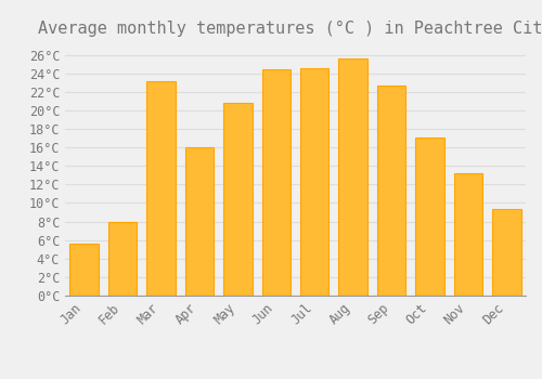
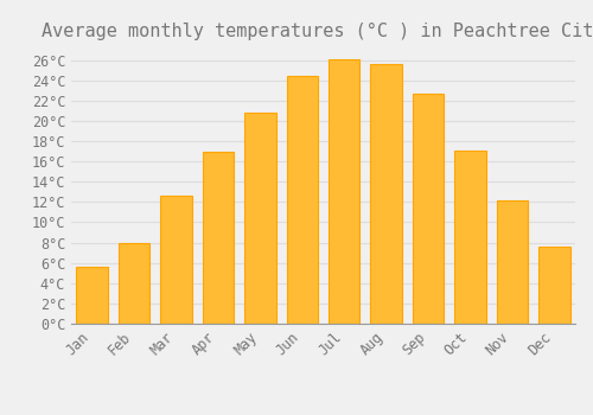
Mar: 23.2°C -> 12.6°C
Apr: 16.0°C -> 16.9°C
Jul: 24.6°C -> 26.1°C
Nov: 13.2°C -> 12.1°C
Dec: 9.4°C -> 7.6°C
